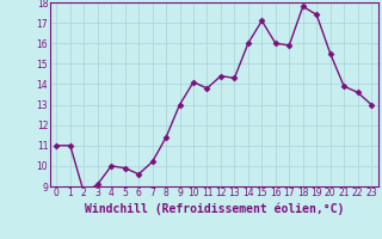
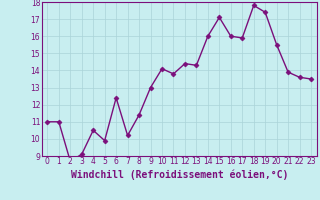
4: 10.0 -> 10.5
6: 9.6 -> 12.4
23: 13.0 -> 13.5
